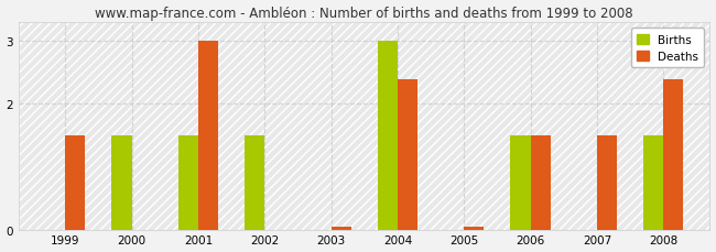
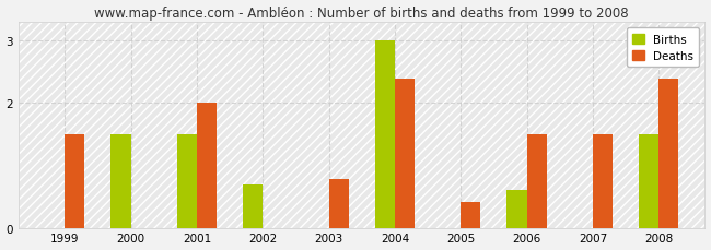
Deaths/2001: 3.00 -> 2.00
Births/2002: 1.5 -> 0.7
Deaths/2003: 0.05 -> 0.78
Deaths/2005: 0.05 -> 0.42
Births/2006: 1.5 -> 0.6
